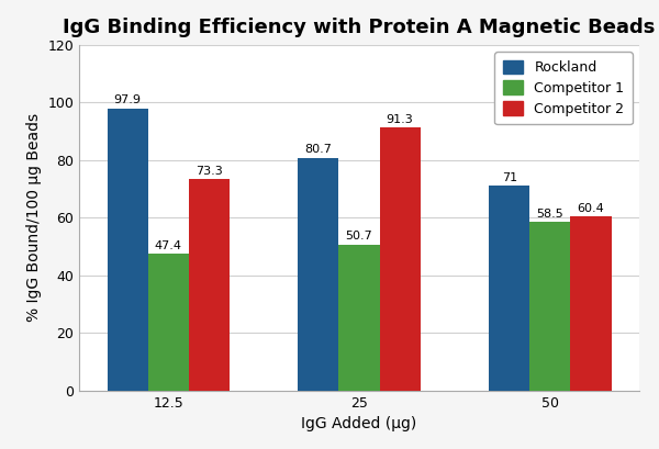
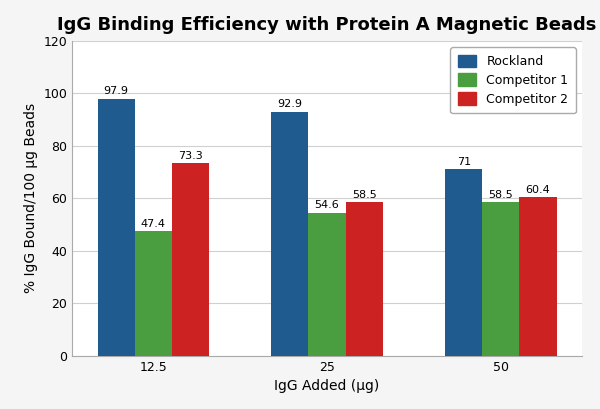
Rockland/25: 80.7 -> 92.9
Competitor 1/25: 50.7 -> 54.6
Competitor 2/25: 91.3 -> 58.5
